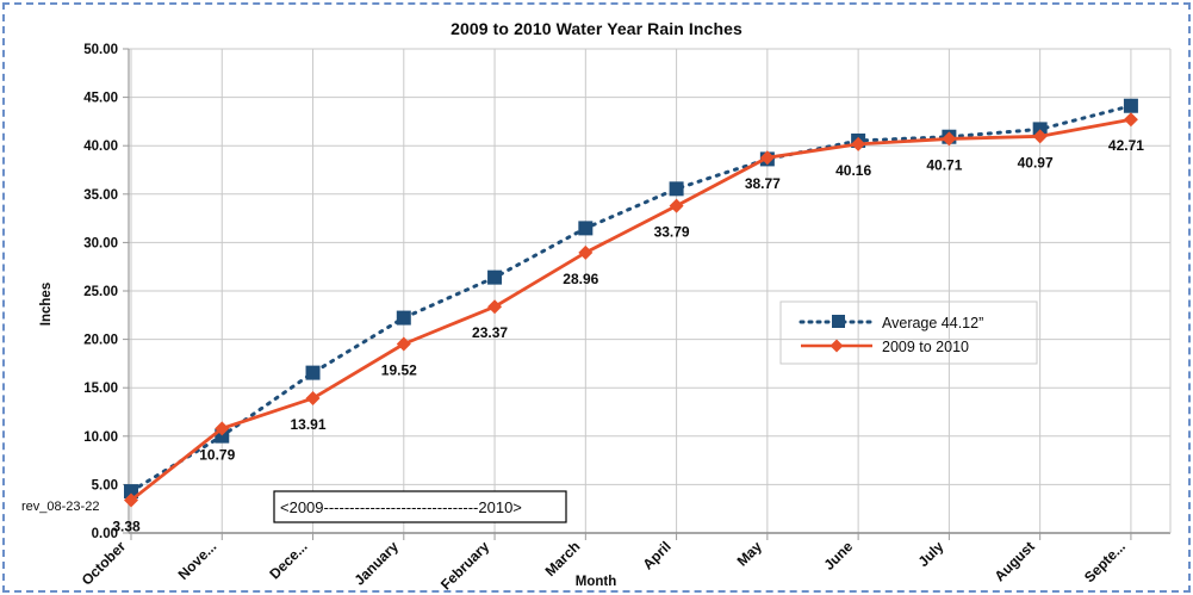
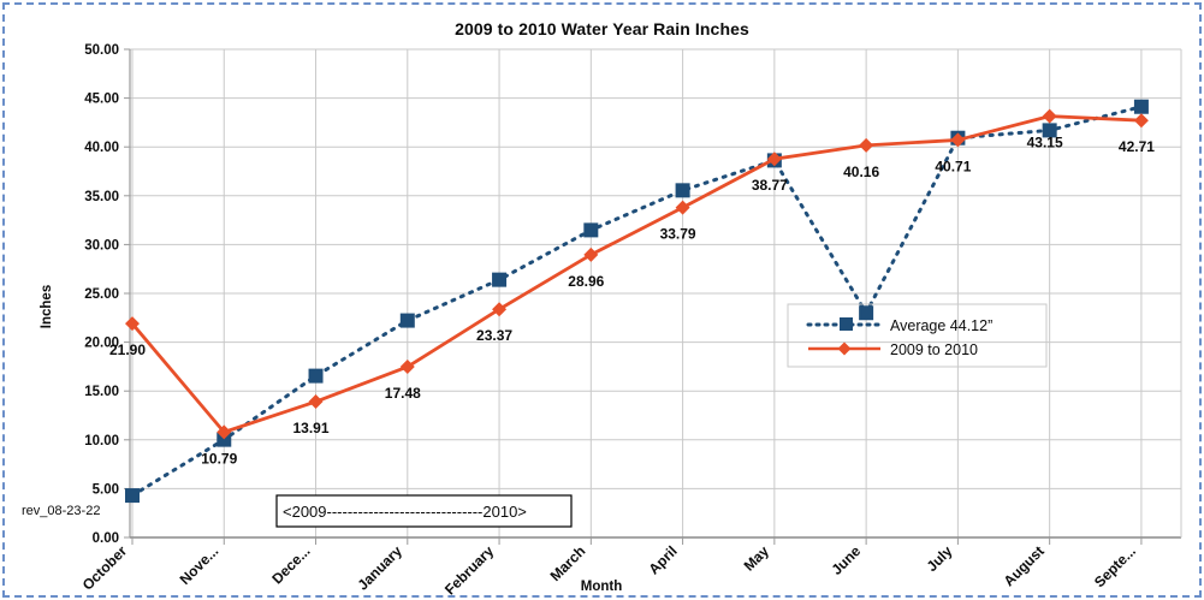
2009 to 2010/October: 3.38 -> 21.90
2009 to 2010/January: 19.52 -> 17.48
Average 44.12”/June: 41 -> 23
2009 to 2010/August: 40.97 -> 43.15
